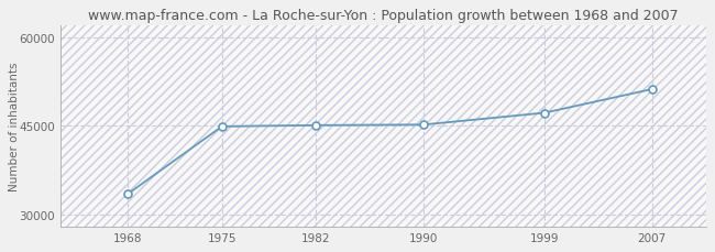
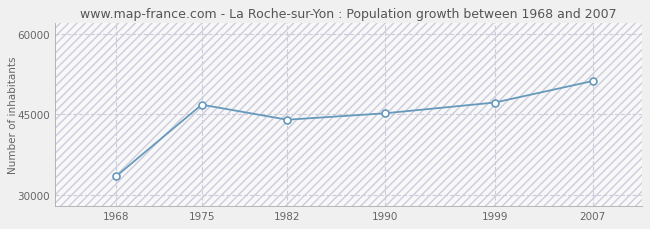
1975: 44900 -> 46800
1982: 45100 -> 44000
